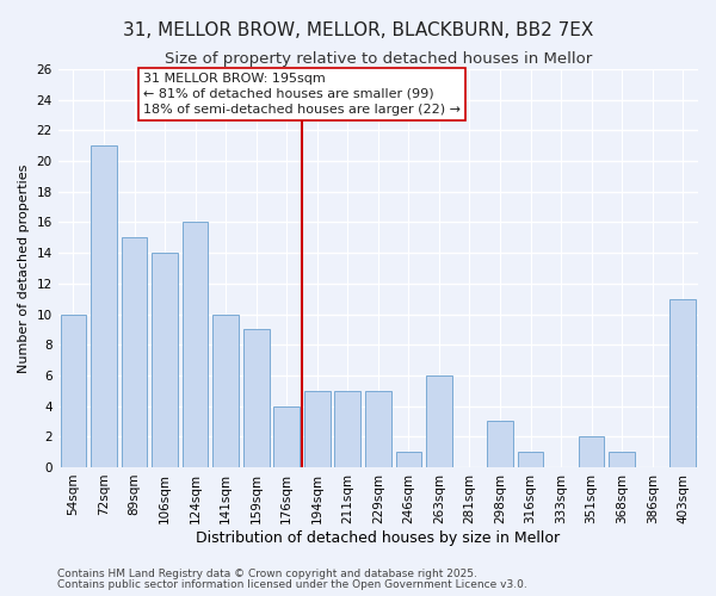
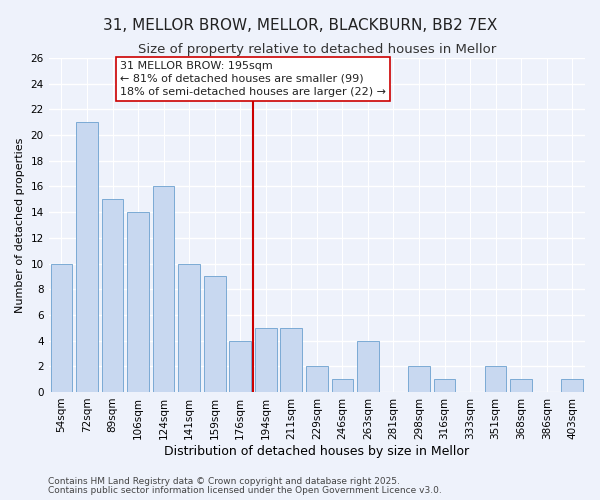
229sqm: 5 -> 2
263sqm: 6 -> 4
298sqm: 3 -> 2
403sqm: 11 -> 1
